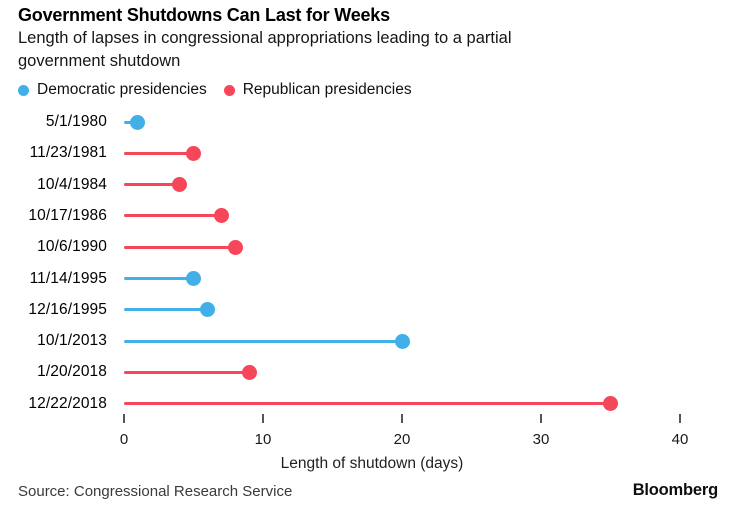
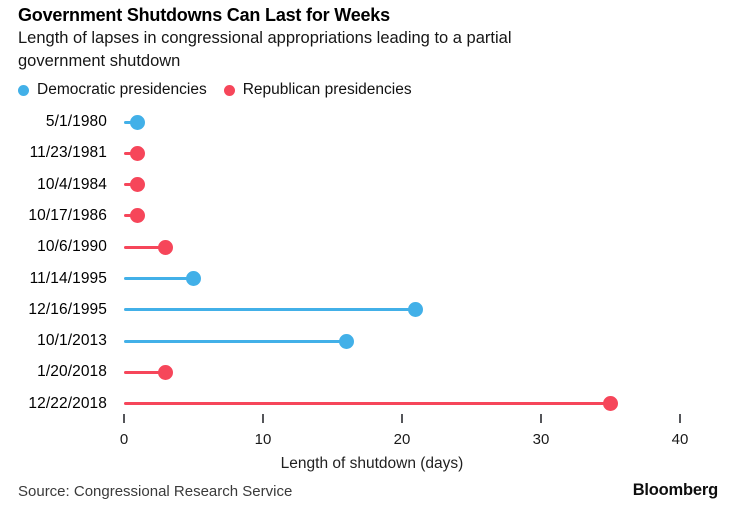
11/23/1981: 5 -> 1
10/4/1984: 4 -> 1
10/17/1986: 7 -> 1
10/6/1990: 8 -> 3
12/16/1995: 6 -> 21
10/1/2013: 20 -> 16
1/20/2018: 9 -> 3
